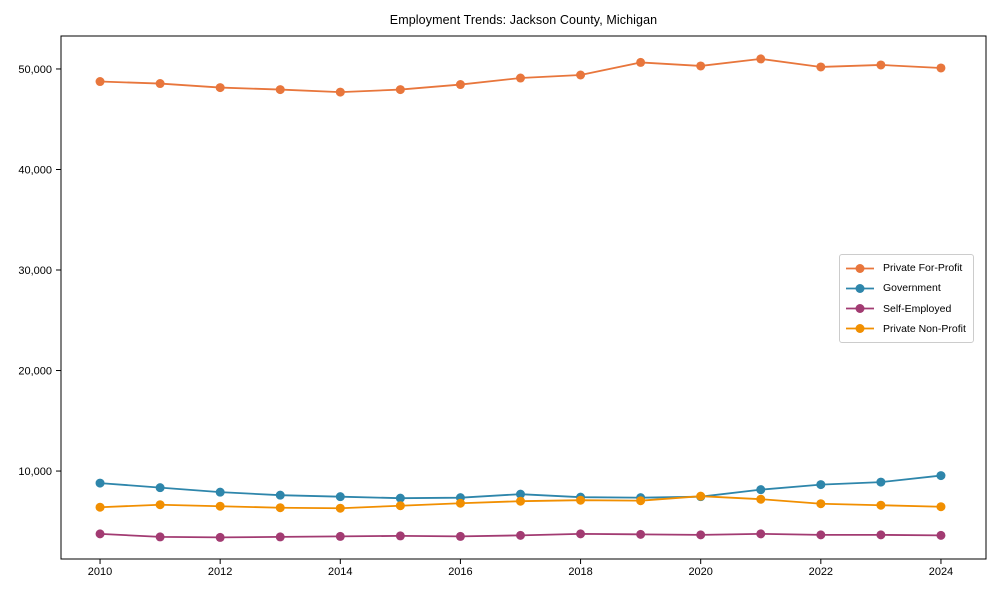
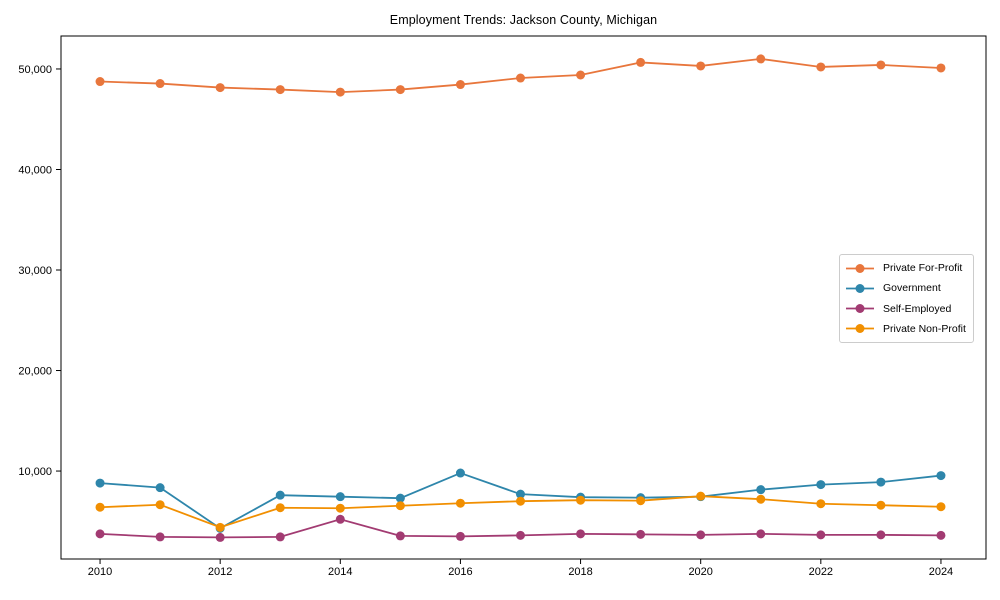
Government/2012: 7900 -> 4300
Private Non-Profit/2012: 6500 -> 4400
Self-Employed/2014: 3500 -> 5200
Government/2016: 7400 -> 9800
